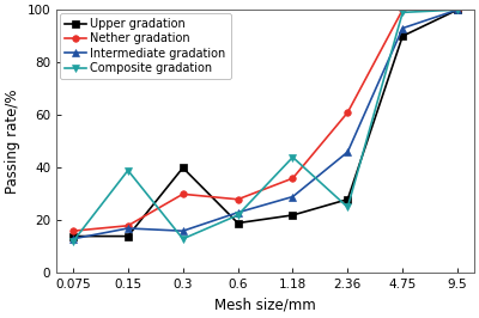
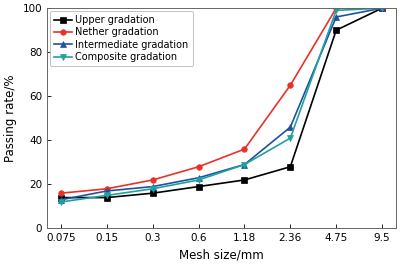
Composite gradation/0.15: 39 -> 15
Upper gradation/0.3: 40 -> 16
Nether gradation/0.3: 30 -> 22
Intermediate gradation/0.3: 16 -> 19
Composite gradation/0.3: 13 -> 18
Composite gradation/1.18: 44 -> 29
Nether gradation/2.36: 61 -> 65
Composite gradation/2.36: 25 -> 41
Intermediate gradation/4.75: 93 -> 96
